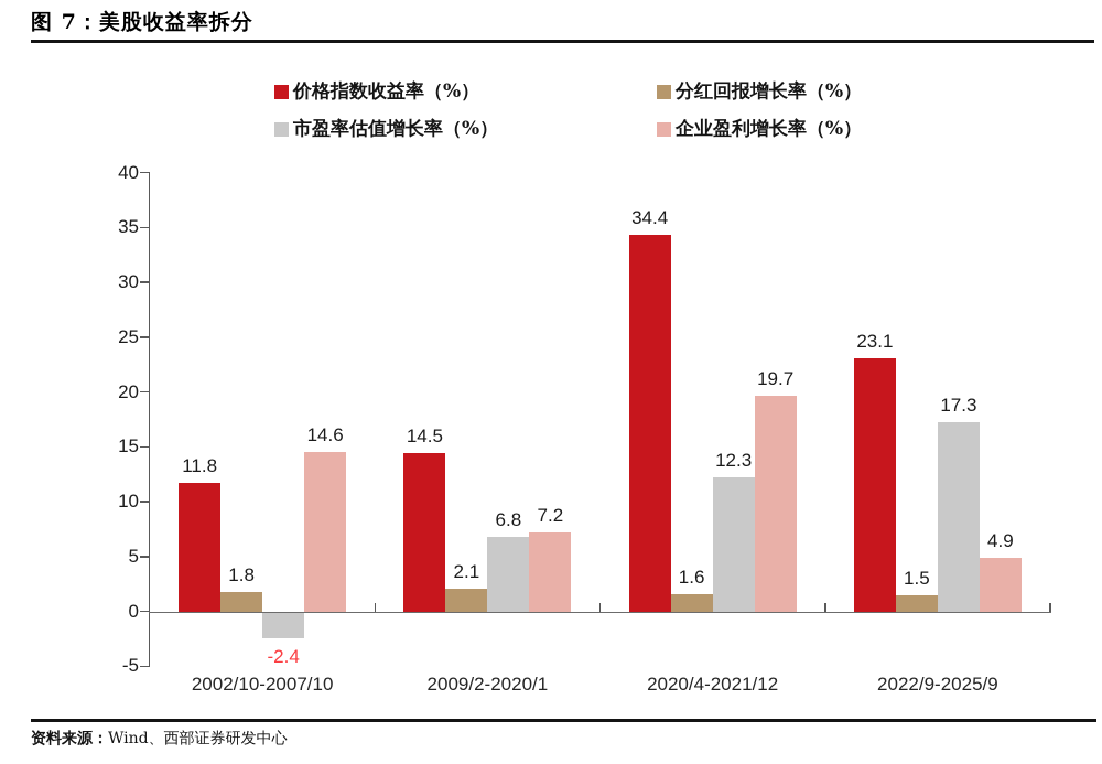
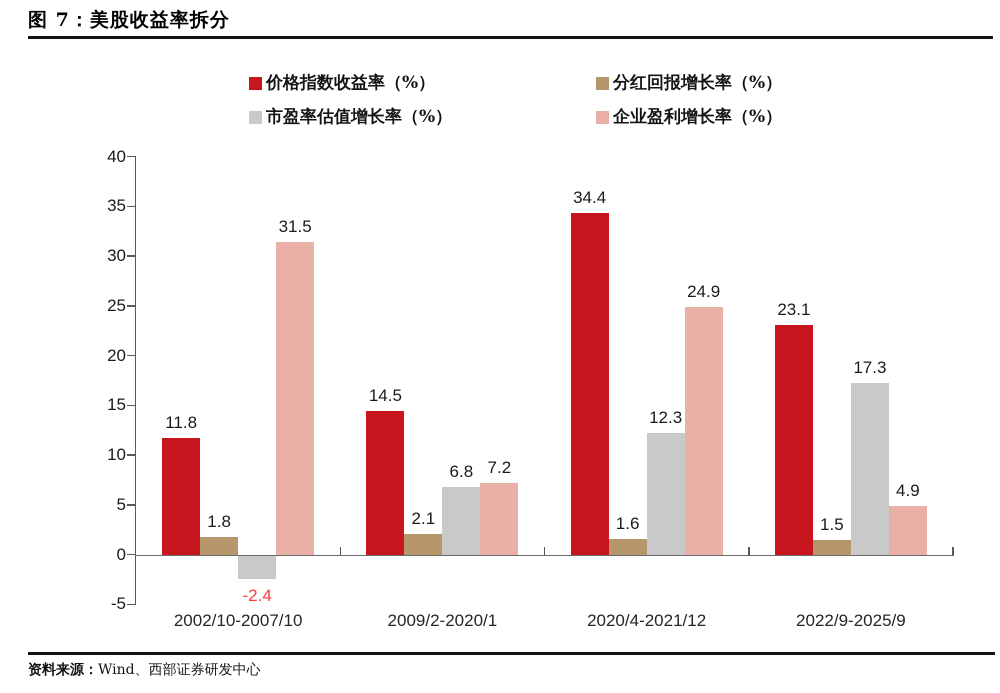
企业盈利增长率（%）/2002/10-2007/10: 14.6 -> 31.5
企业盈利增长率（%）/2020/4-2021/12: 19.7 -> 24.9
